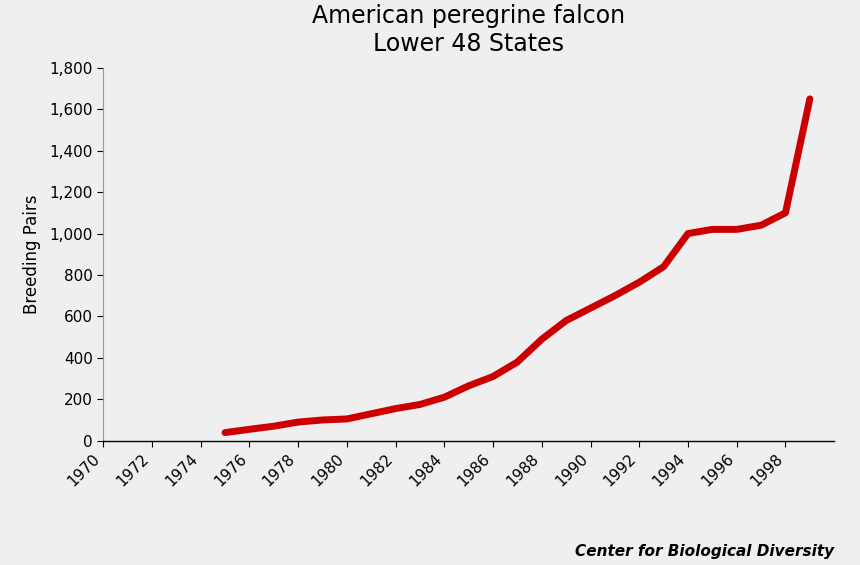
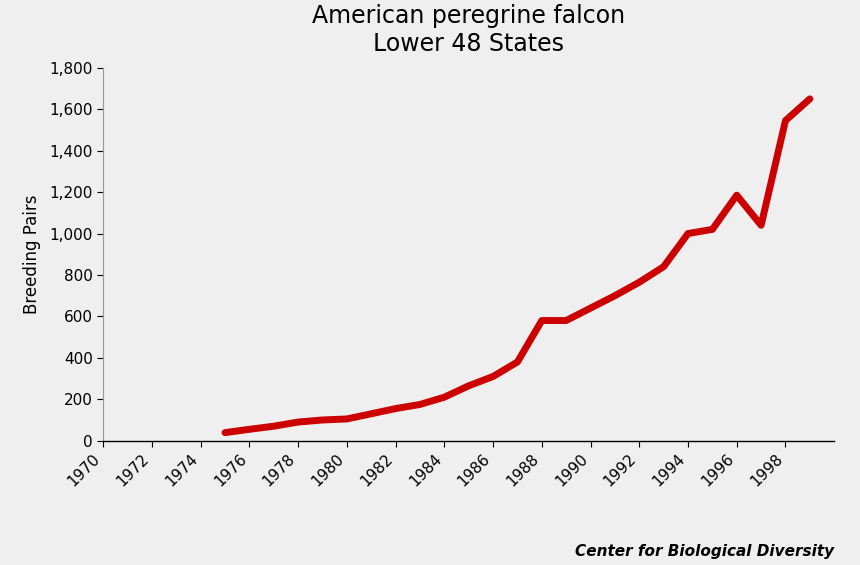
1988: 490 -> 580
1996: 1,020 -> 1,185
1998: 1,100 -> 1,545
